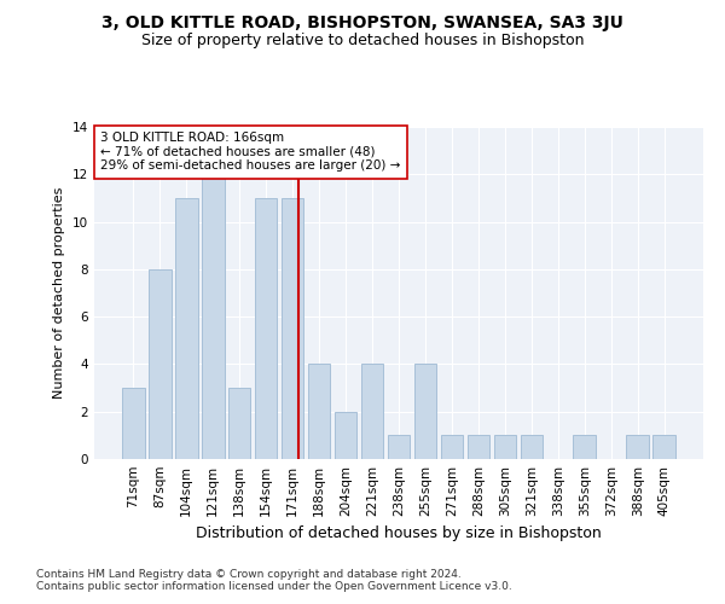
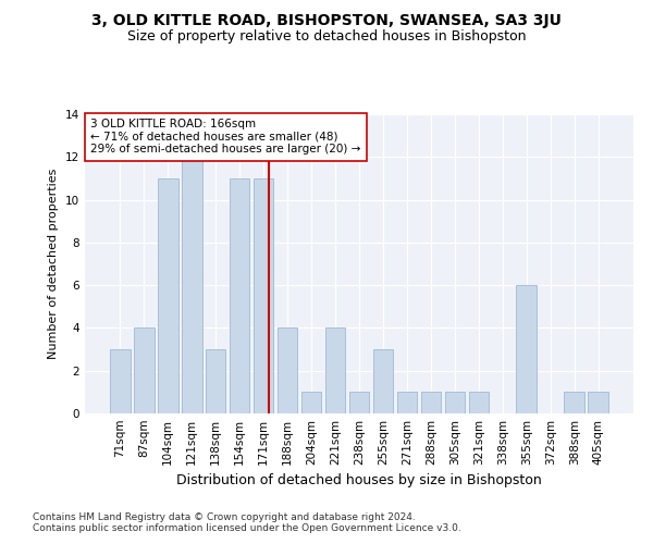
87sqm: 8 -> 4
204sqm: 2 -> 1
255sqm: 4 -> 3
355sqm: 1 -> 6
